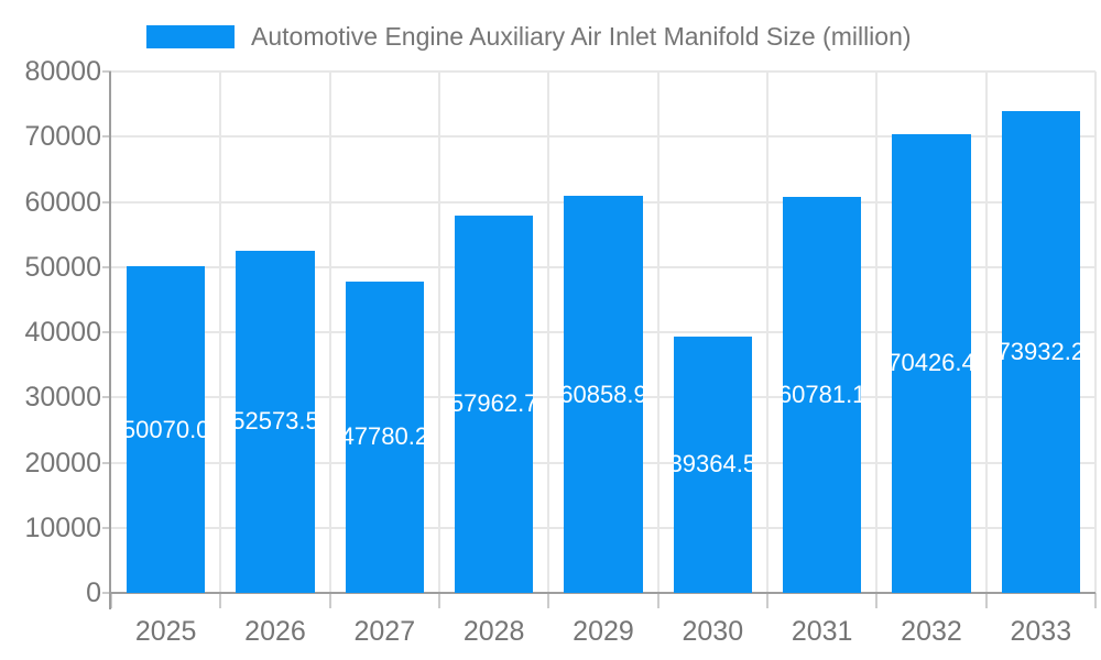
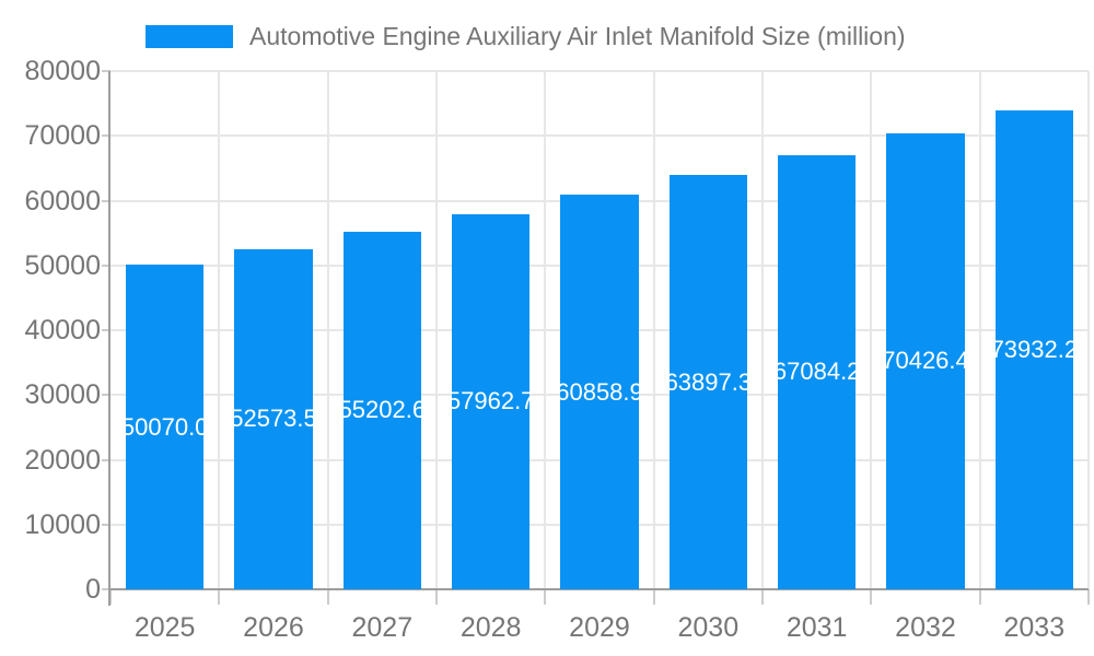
2027: 47780.2 -> 55202.6
2030: 39364.5 -> 63897.3
2031: 60781.1 -> 67084.2
